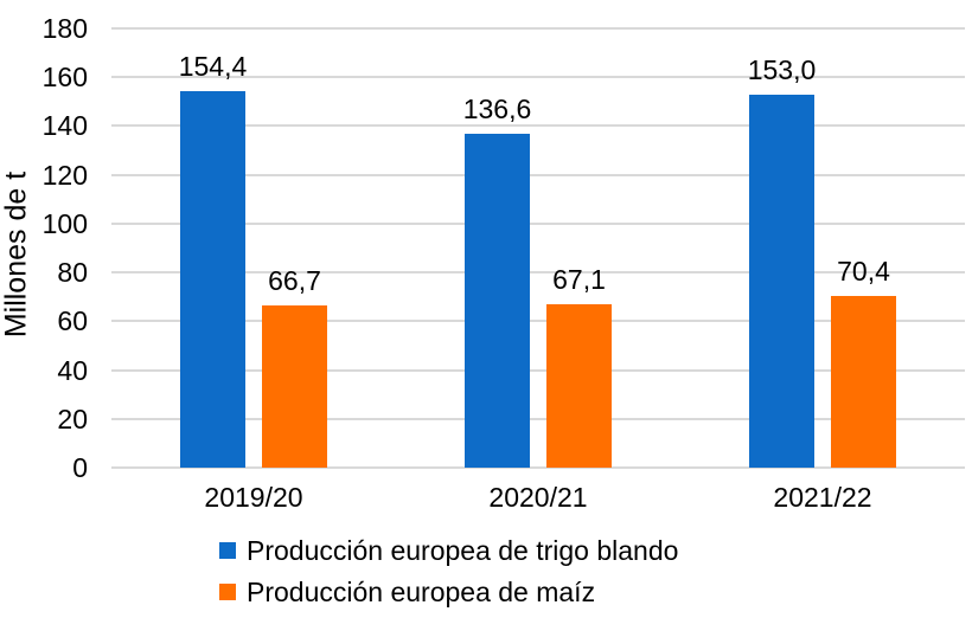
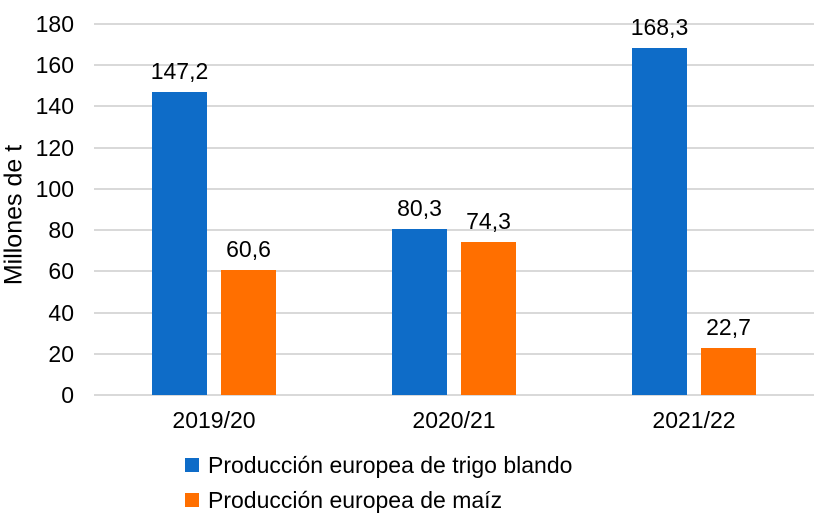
Producción europea de trigo blando/2019/20: 154,4 -> 147,2
Producción europea de maíz/2019/20: 66,7 -> 60,6
Producción europea de trigo blando/2020/21: 136,6 -> 80,3
Producción europea de maíz/2020/21: 67,1 -> 74,3
Producción europea de trigo blando/2021/22: 153,0 -> 168,3
Producción europea de maíz/2021/22: 70,4 -> 22,7
